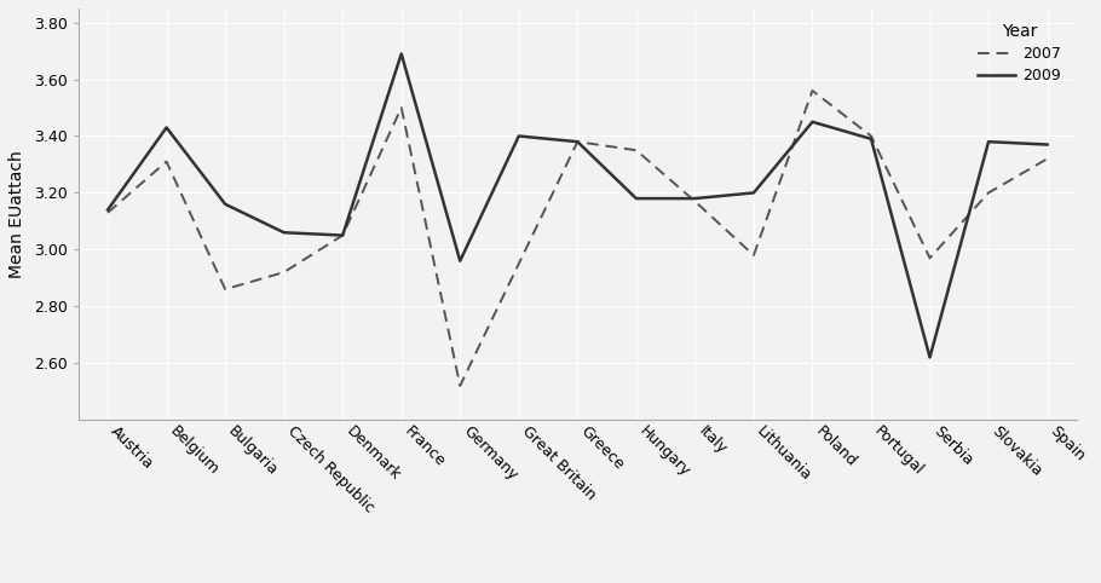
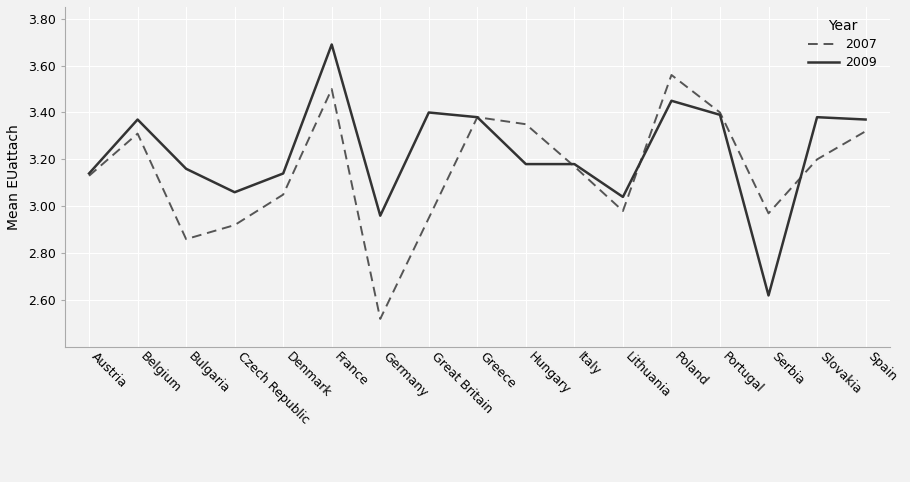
2009/Belgium: 3.43 -> 3.37
2009/Denmark: 3.05 -> 3.14
2009/Lithuania: 3.20 -> 3.04
